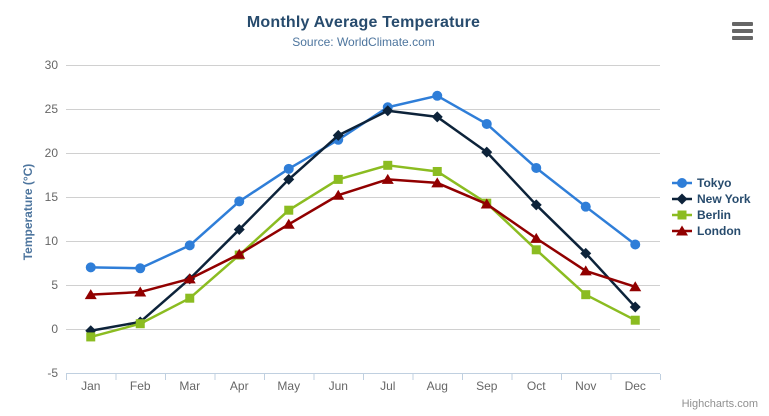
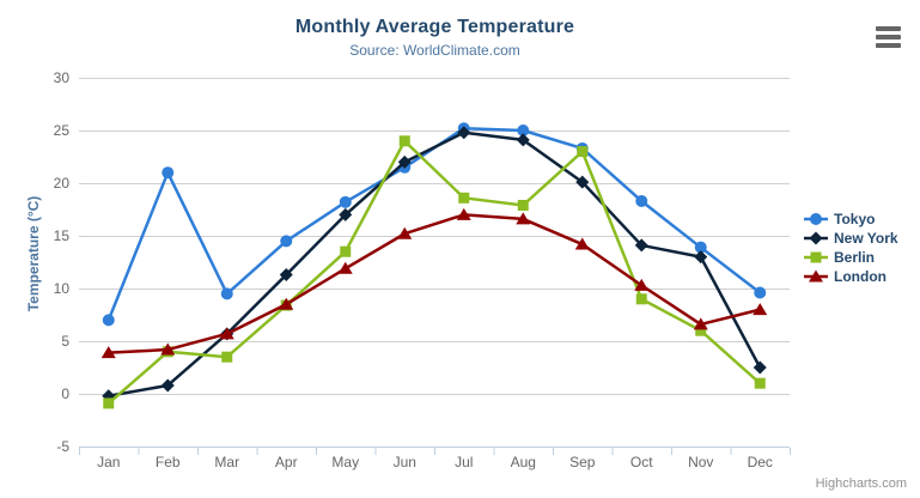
Tokyo/Feb: 7 -> 21
Berlin/Feb: 1 -> 4
Berlin/Jun: 17 -> 24
Tokyo/Aug: 26 -> 25
Berlin/Sep: 14 -> 23
New York/Nov: 9 -> 13
Berlin/Nov: 4 -> 6
London/Dec: 5 -> 8
